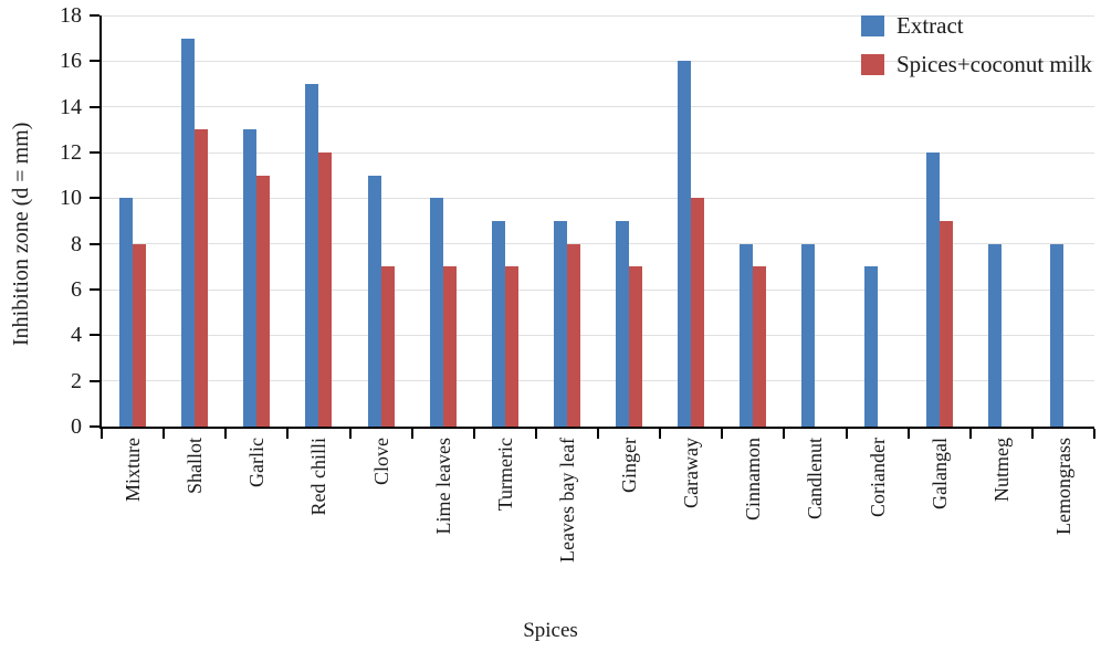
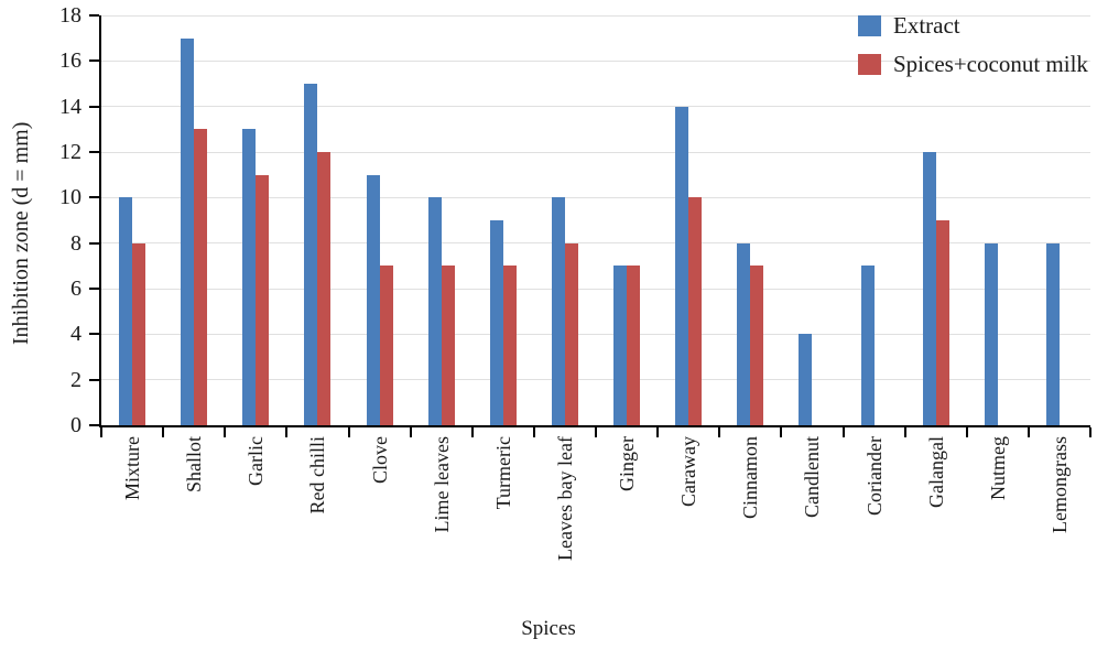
Extract/Leaves bay leaf: 9 -> 10
Extract/Ginger: 9 -> 7
Extract/Caraway: 16 -> 14
Extract/Candlenut: 8 -> 4
